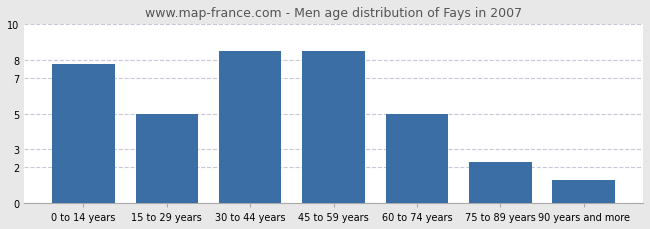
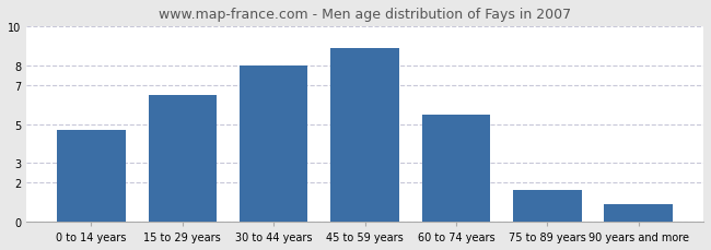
0 to 14 years: 7.8 -> 4.7
15 to 29 years: 5.0 -> 6.5
30 to 44 years: 8.5 -> 8.0
45 to 59 years: 8.5 -> 8.9
60 to 74 years: 5.0 -> 5.5
75 to 89 years: 2.3 -> 1.6
90 years and more: 1.3 -> 0.9
